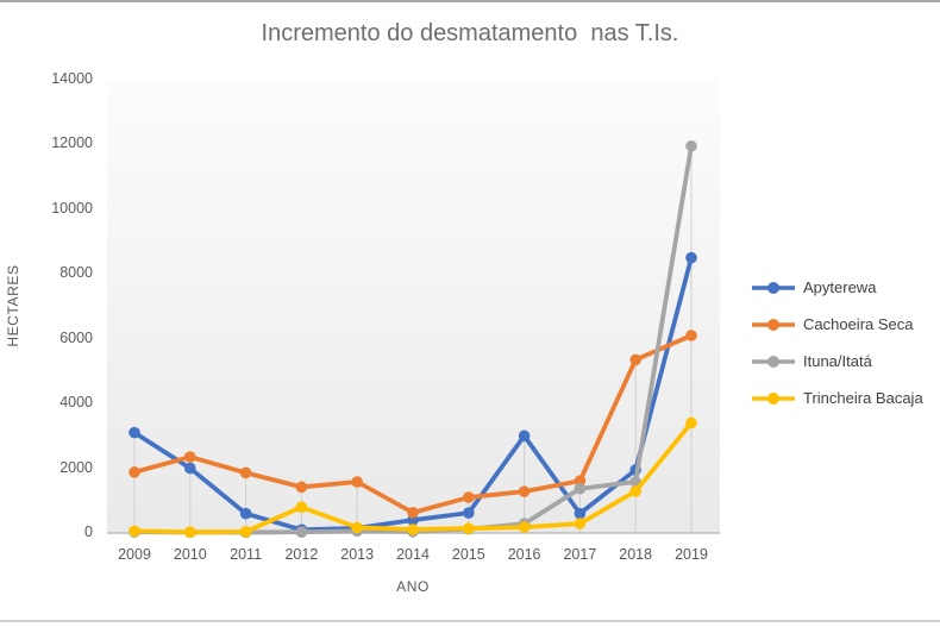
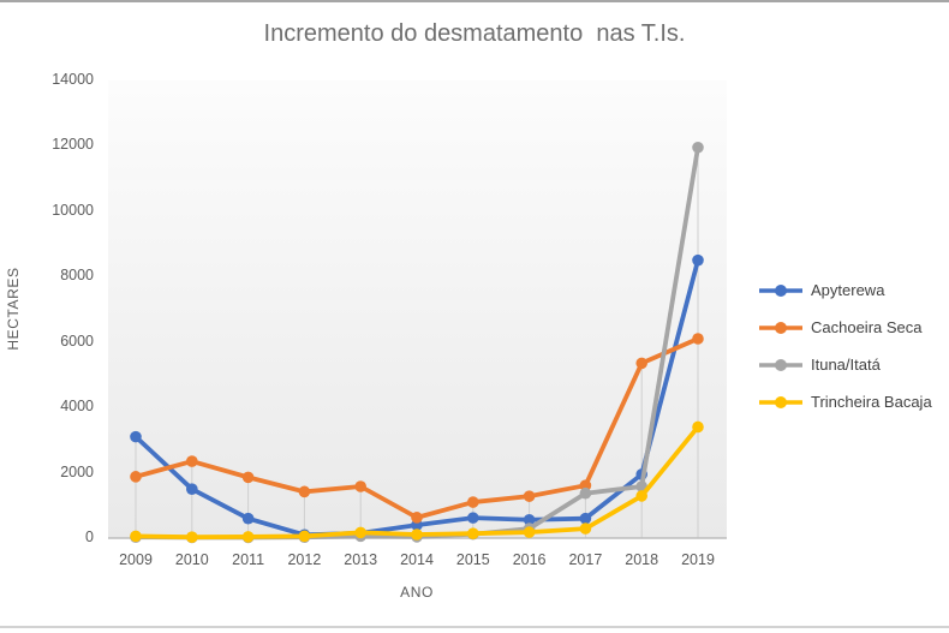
Apyterewa/2010: 2000 -> 1500
Trincheira Bacaja/2012: 800 -> 100
Apyterewa/2016: 3000 -> 600
